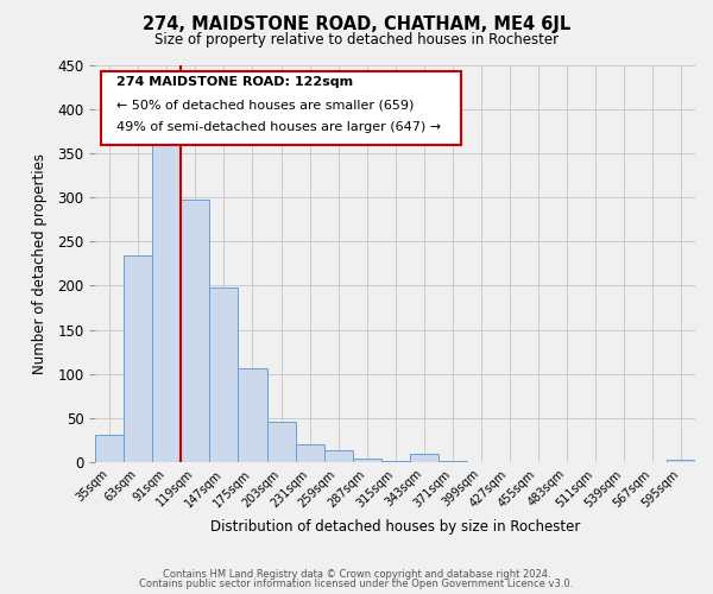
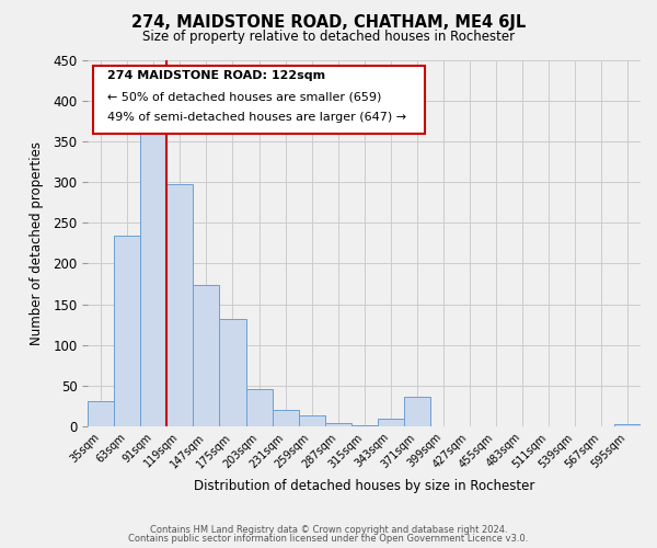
147sqm: 198 -> 174
175sqm: 106 -> 132
371sqm: 1 -> 36
